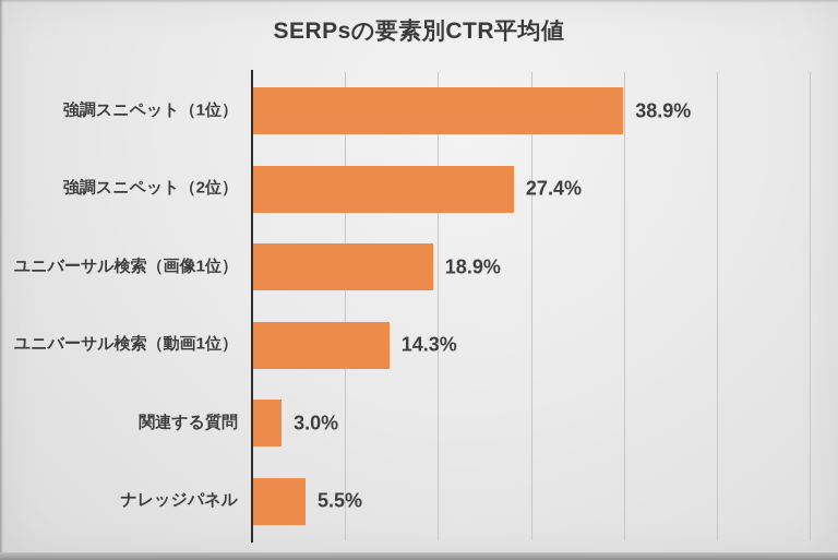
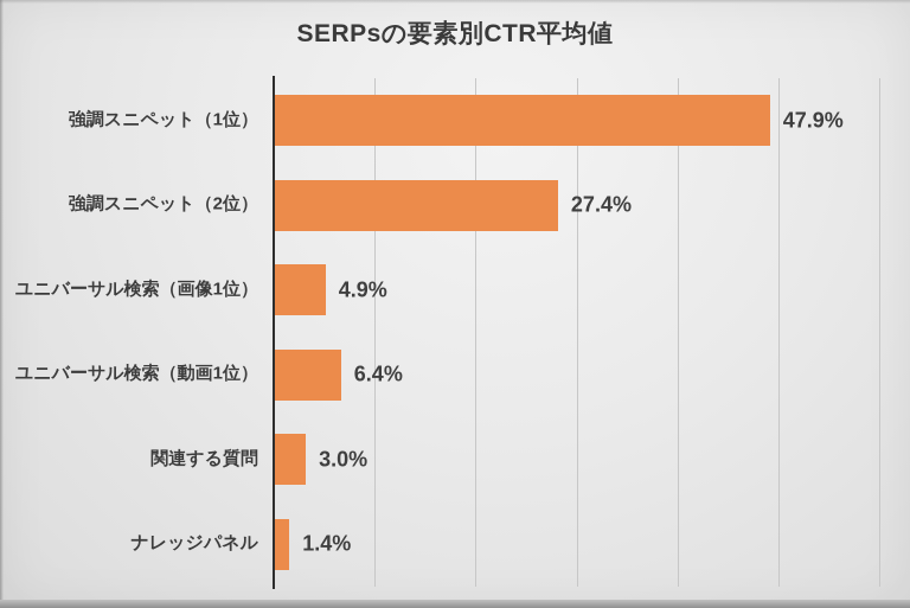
強調スニペット（1位）: 38.9% -> 47.9%
ユニバーサル検索（画像1位）: 18.9% -> 4.9%
ユニバーサル検索（動画1位）: 14.3% -> 6.4%
ナレッジパネル: 5.5% -> 1.4%
